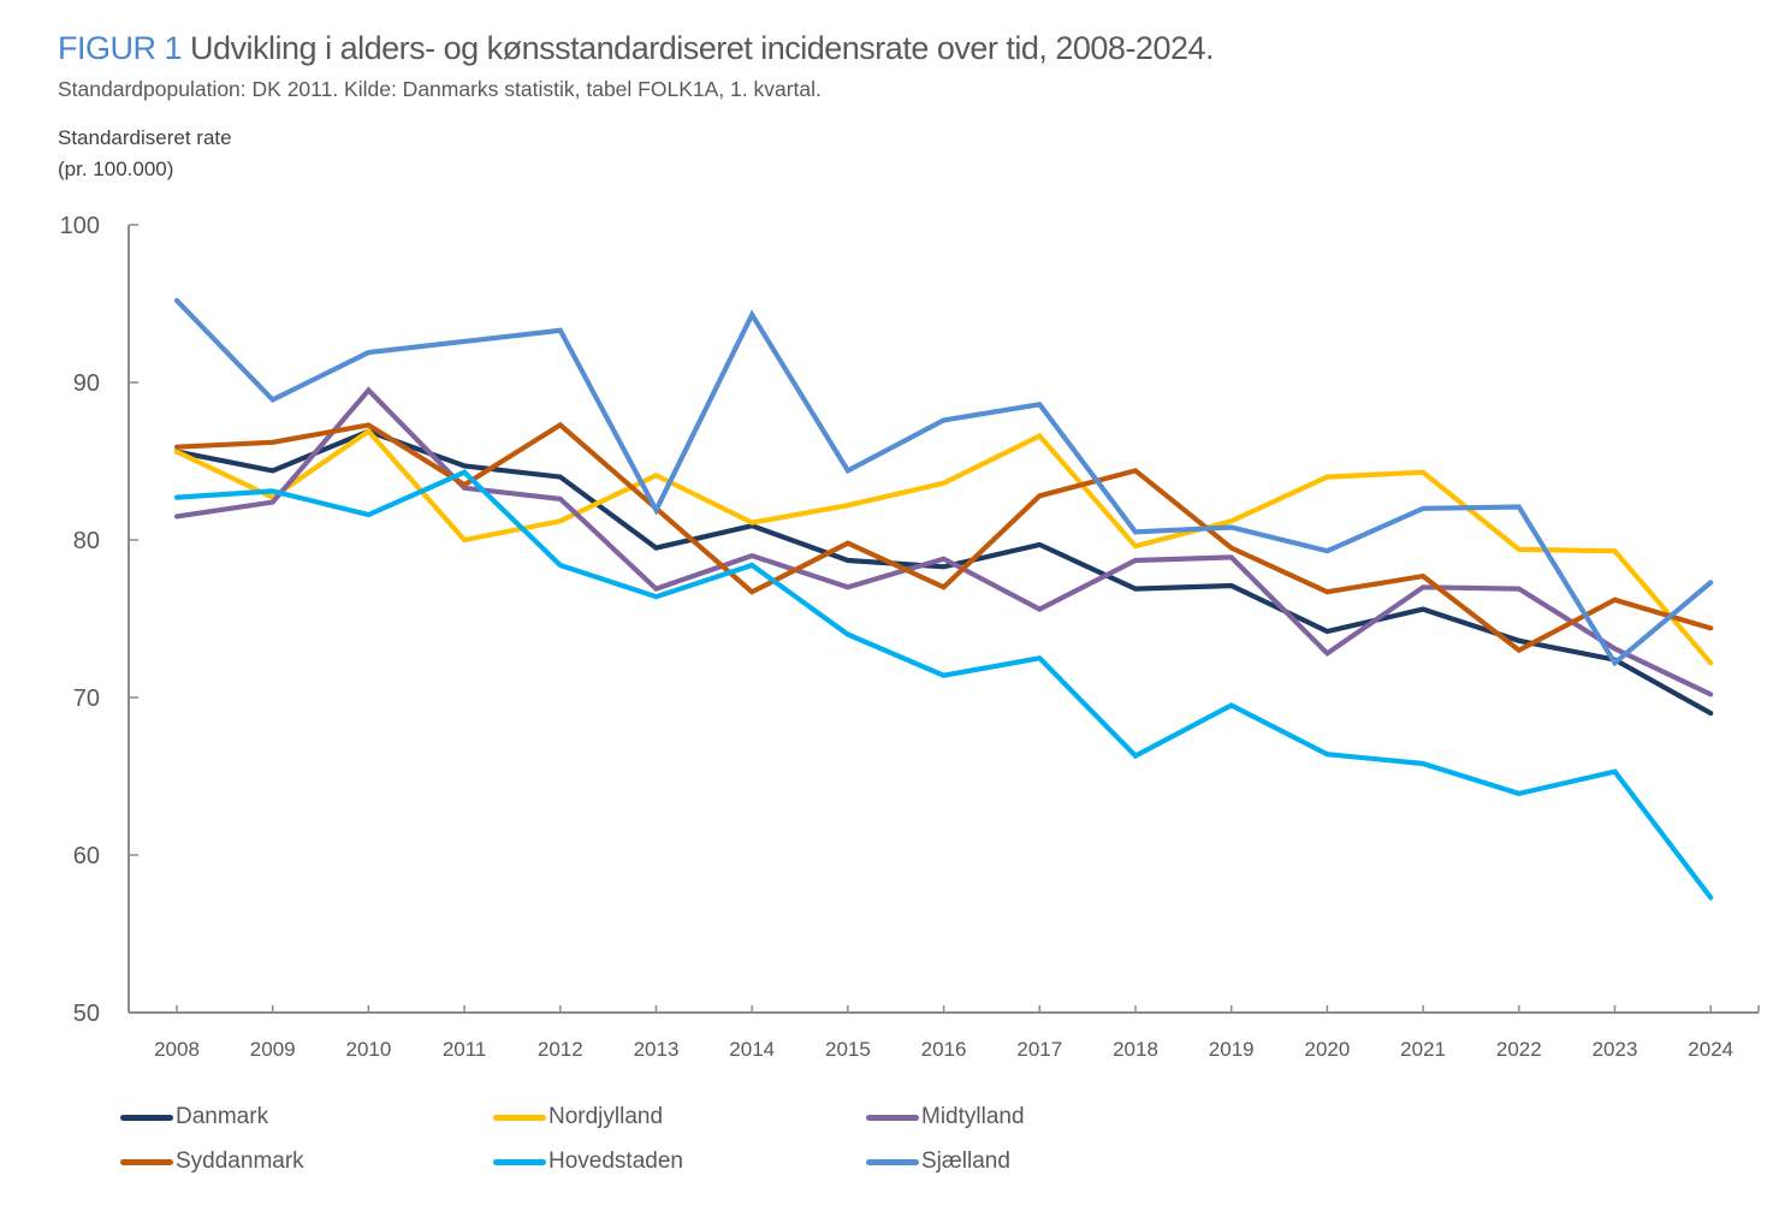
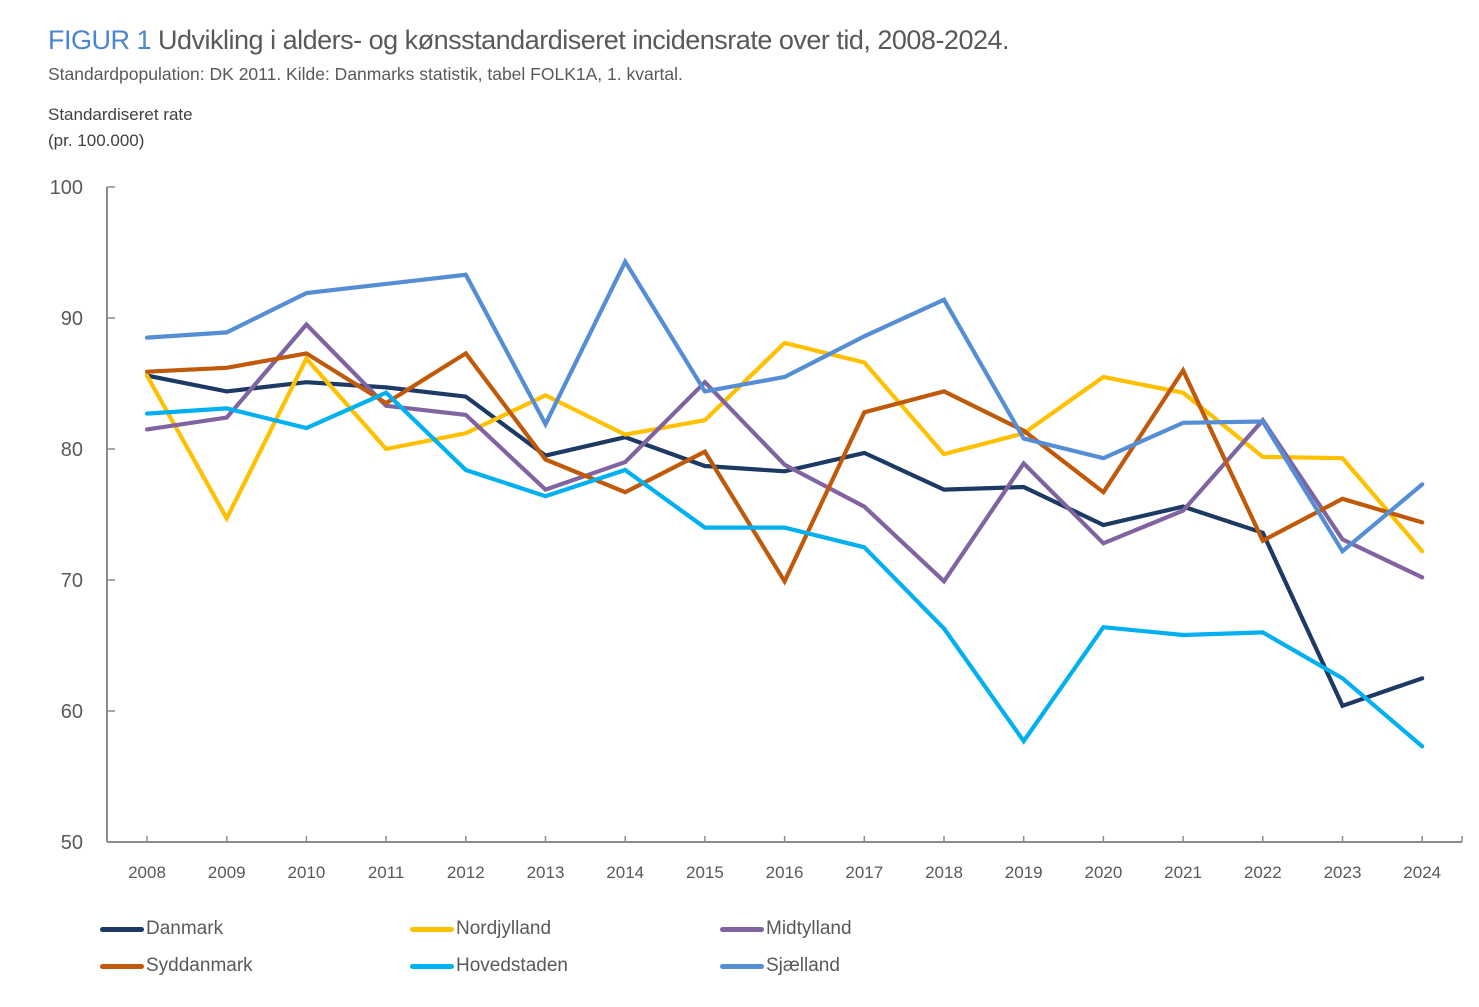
Sjælland/2008: 95.2 -> 88.5
Nordjylland/2009: 82.7 -> 74.7
Danmark/2010: 86.9 -> 85.1
Syddanmark/2013: 82.0 -> 79.2
Midtylland/2015: 77.0 -> 85.1
Nordjylland/2016: 83.6 -> 88.1
Syddanmark/2016: 77.0 -> 69.9
Hovedstaden/2016: 71.4 -> 74.0
Sjælland/2016: 87.6 -> 85.5
Midtylland/2018: 78.7 -> 69.9
Sjælland/2018: 80.5 -> 91.4
Syddanmark/2019: 79.5 -> 81.4
Hovedstaden/2019: 69.5 -> 57.7
Nordjylland/2020: 84.0 -> 85.5
Midtylland/2021: 77.0 -> 75.3
Syddanmark/2021: 77.7 -> 86.0
Midtylland/2022: 76.9 -> 82.2
Hovedstaden/2022: 63.9 -> 66.0
Danmark/2023: 72.4 -> 60.4
Hovedstaden/2023: 65.3 -> 62.5
Danmark/2024: 69.0 -> 62.5
